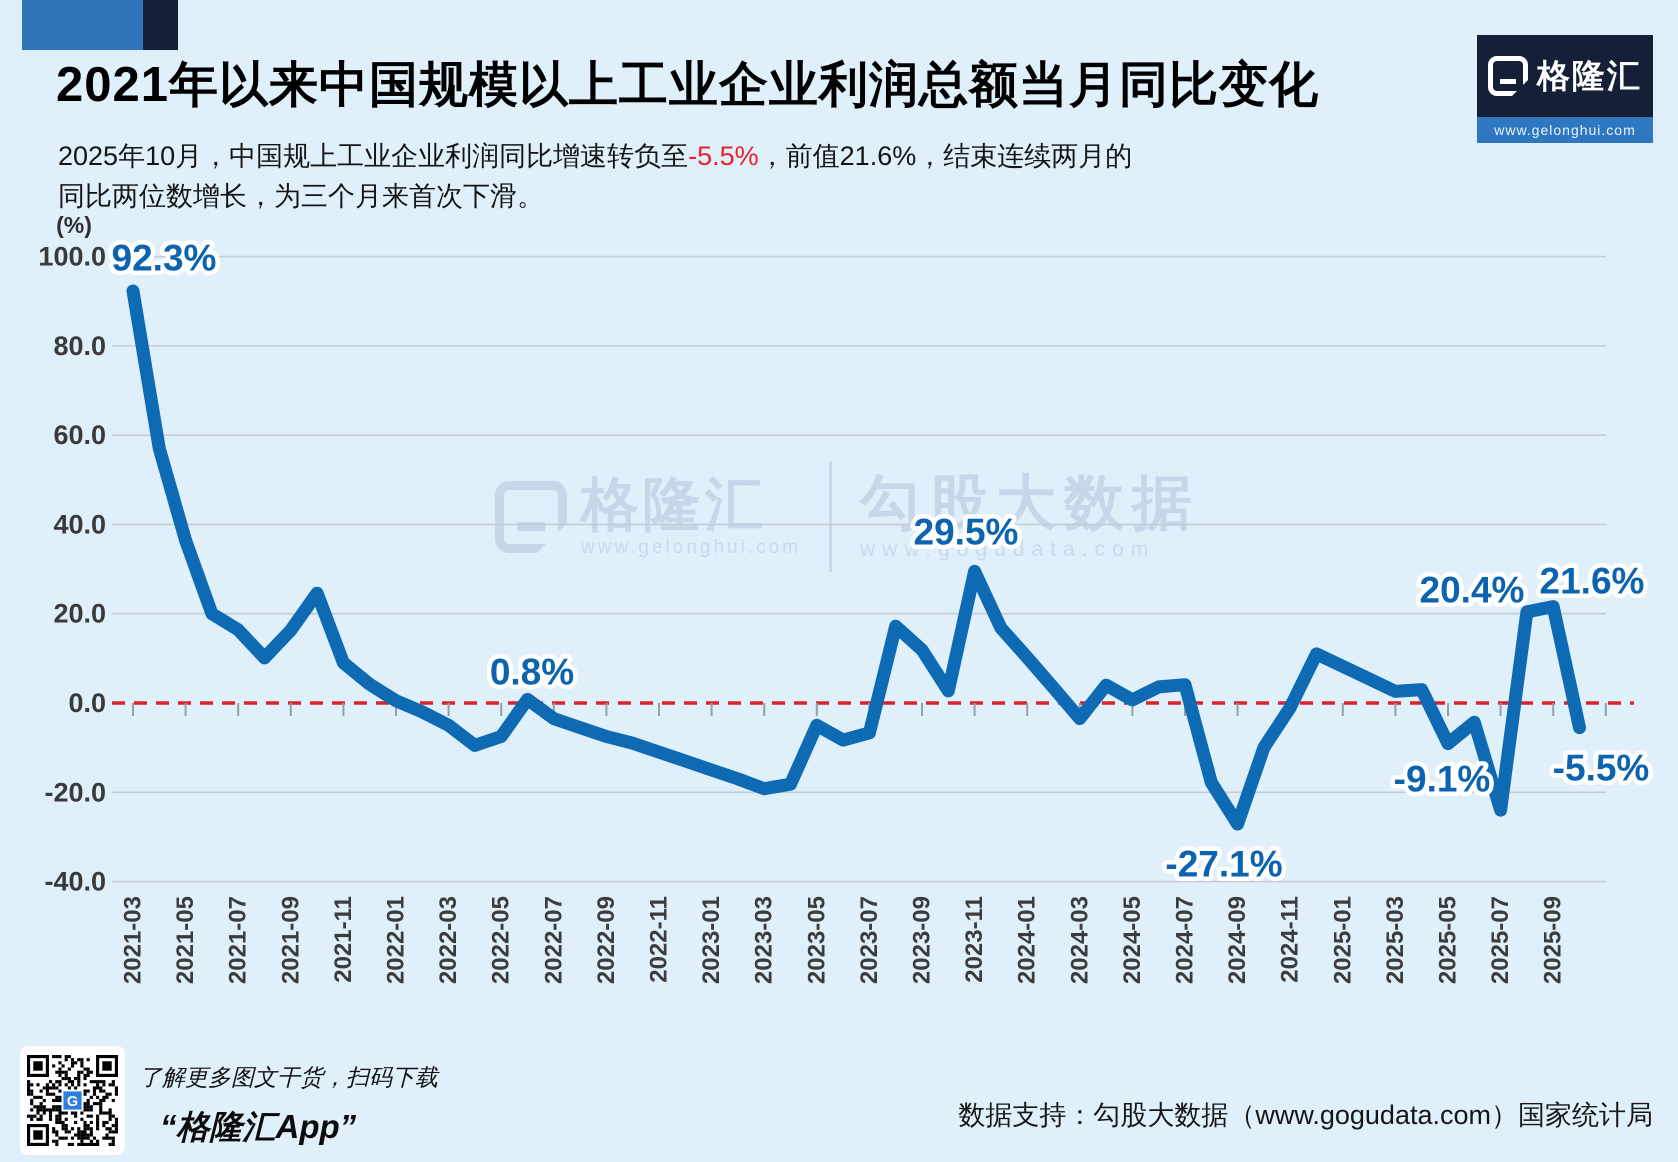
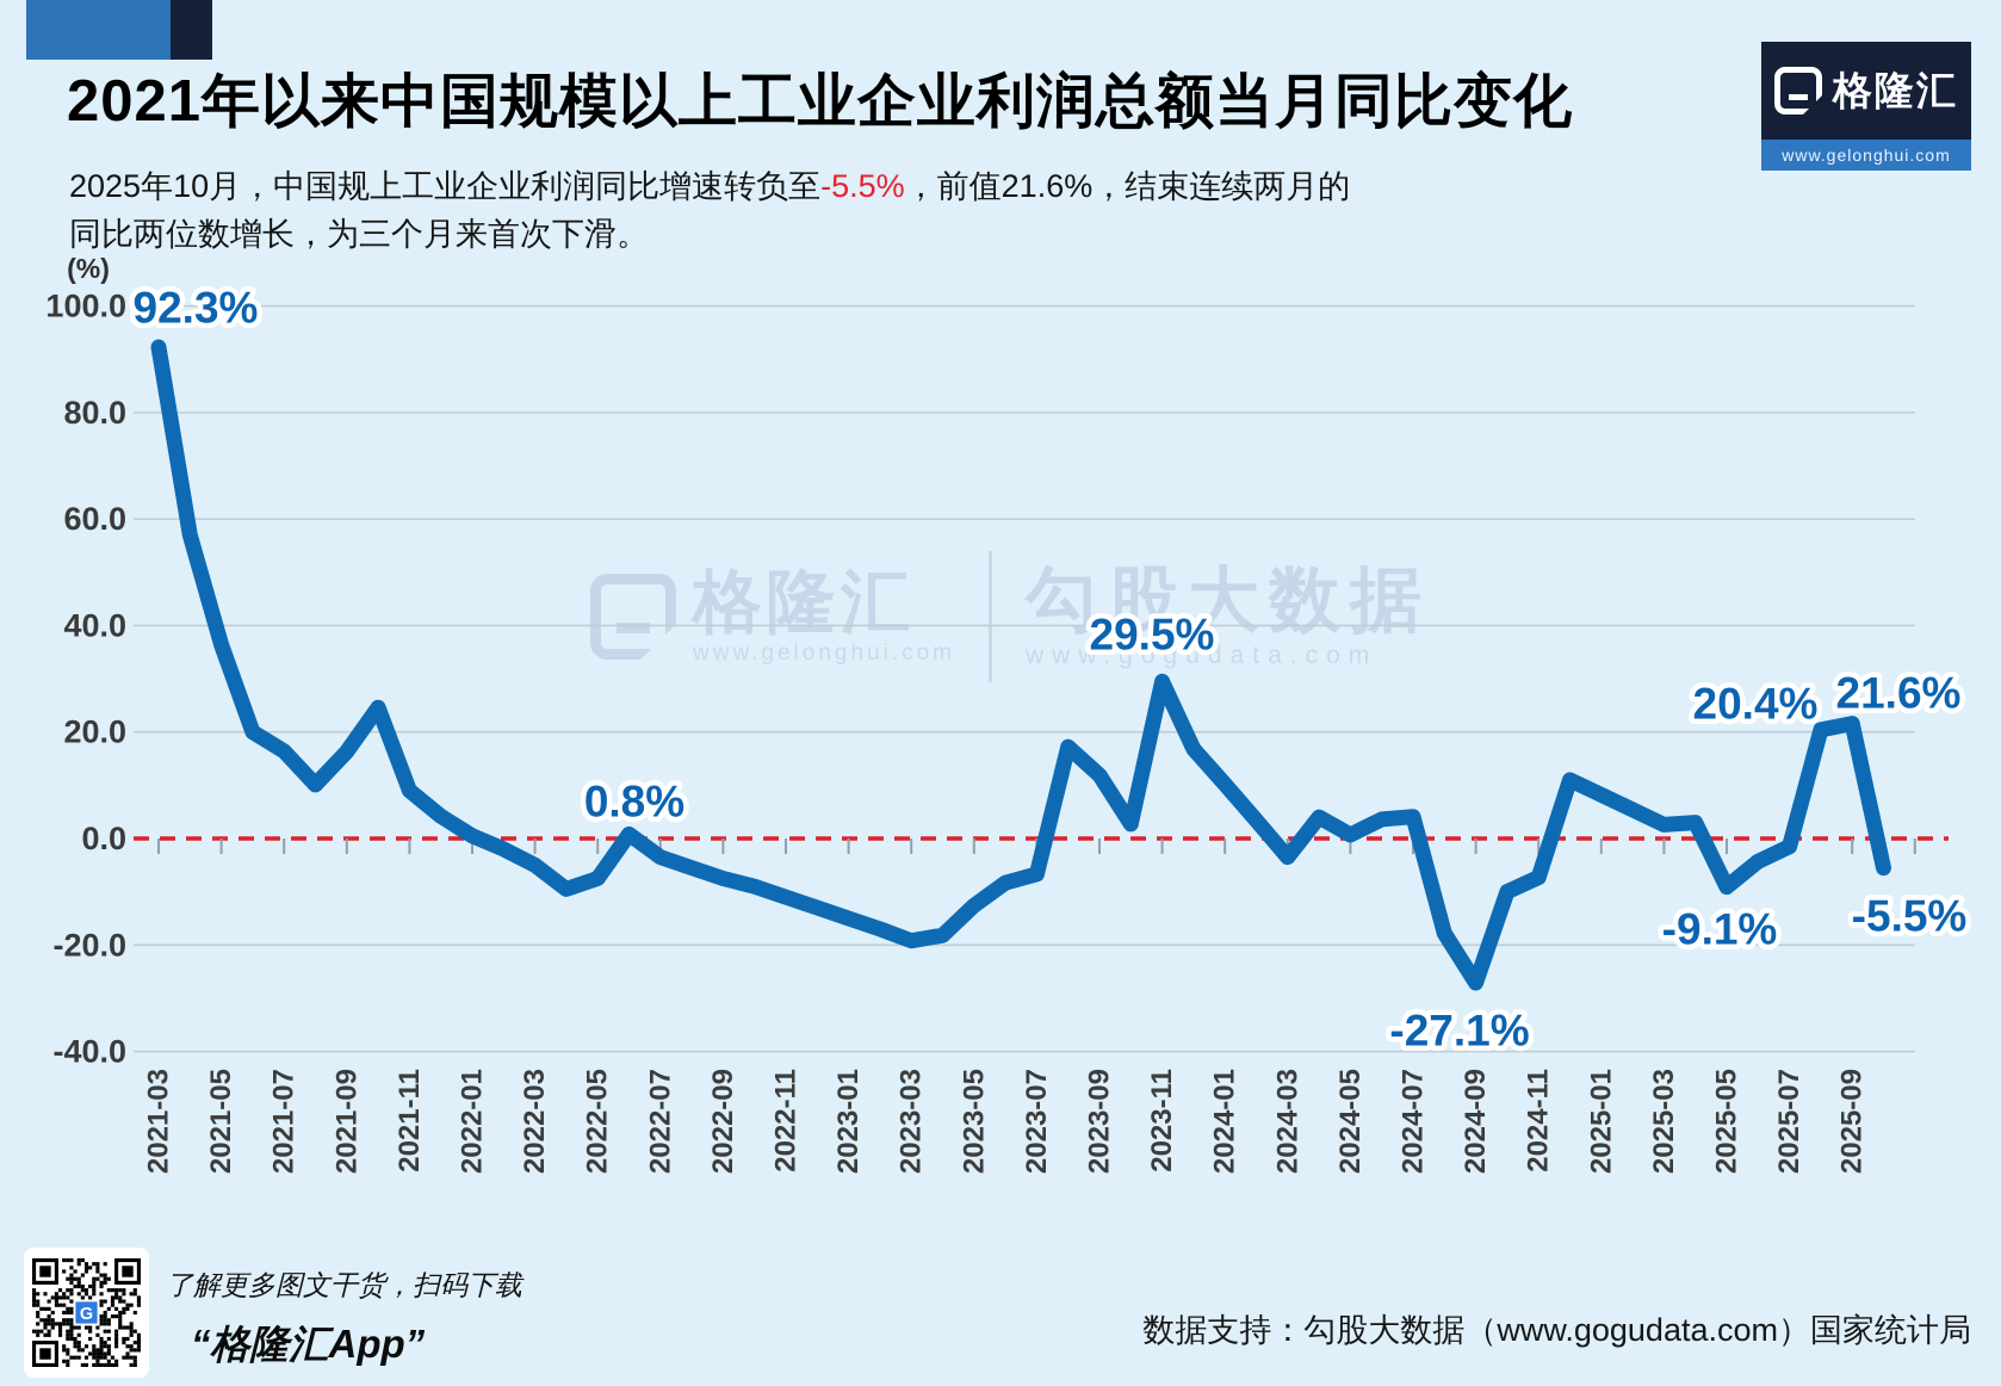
2023-05: -5 -> -13
2024-11: -1 -> -7
2025-07: -24 -> -2
